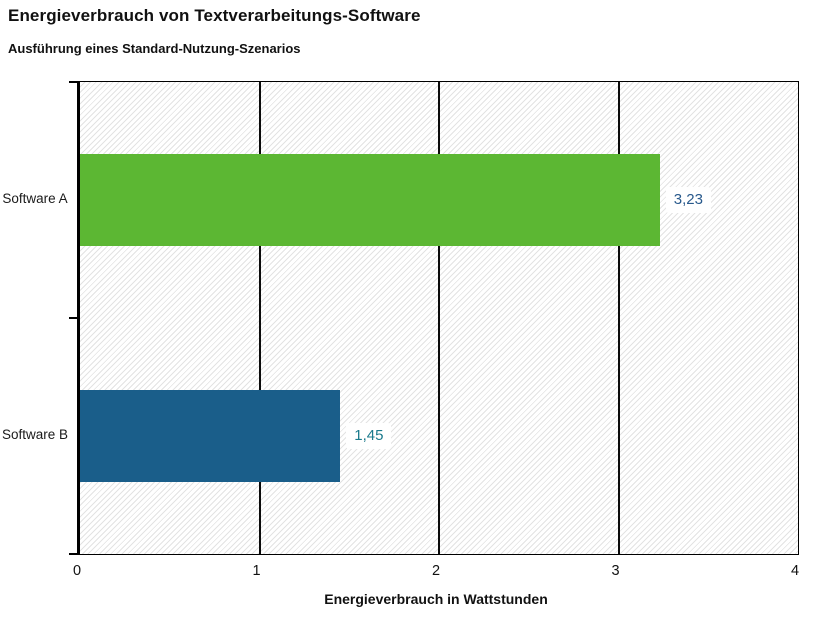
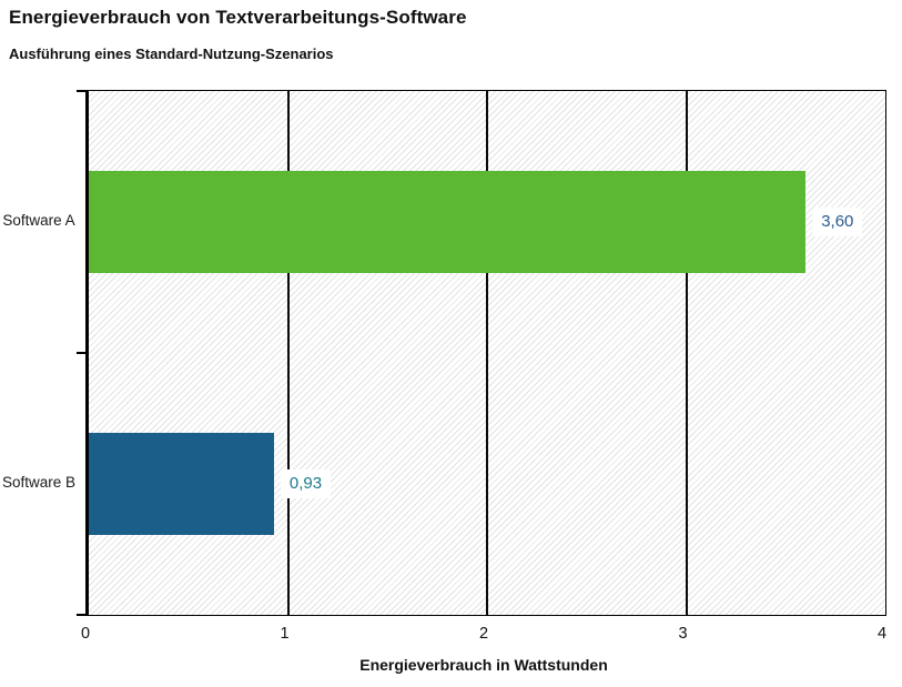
Software A: 3,23 -> 3,60
Software B: 1,45 -> 0,93
